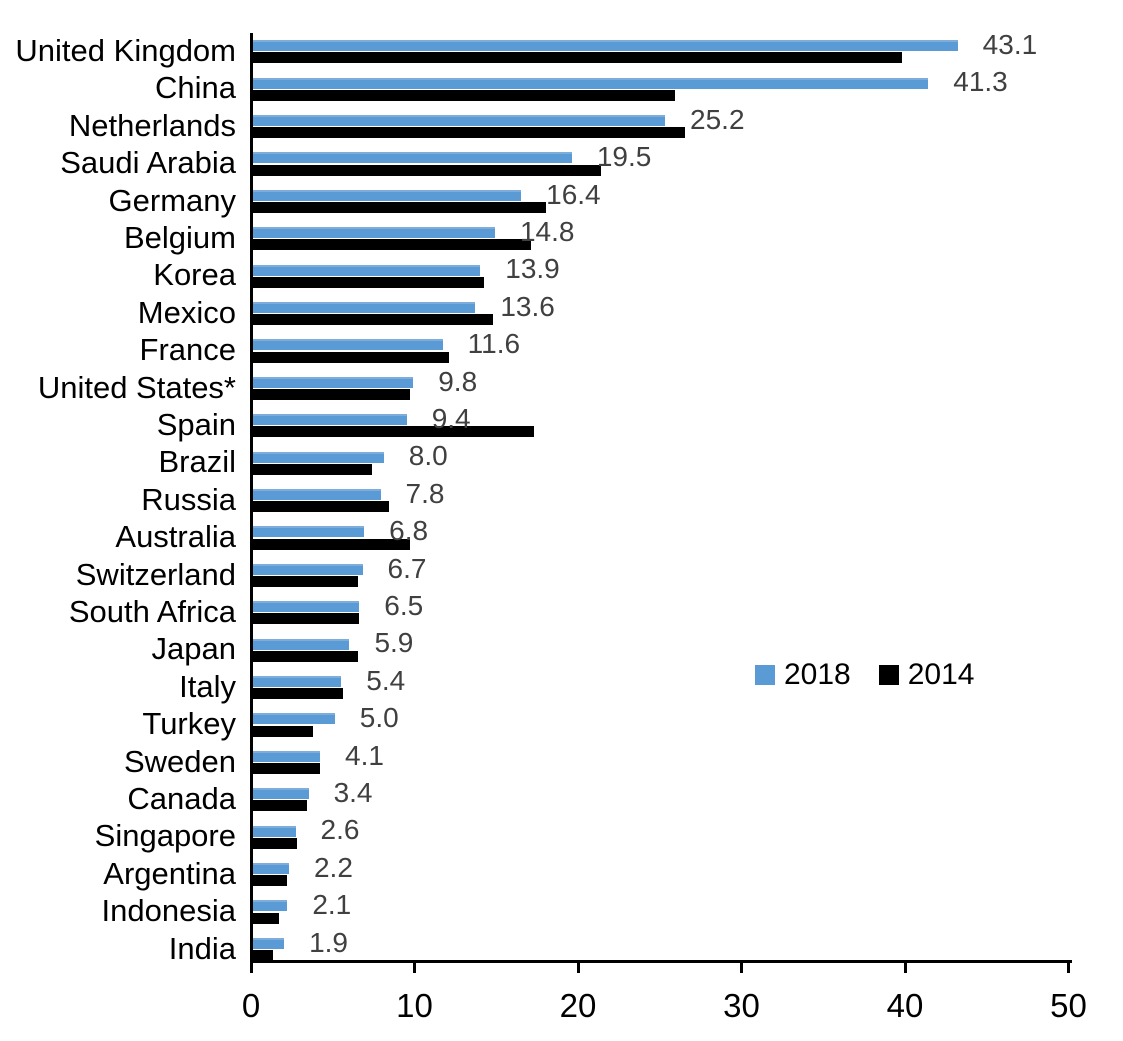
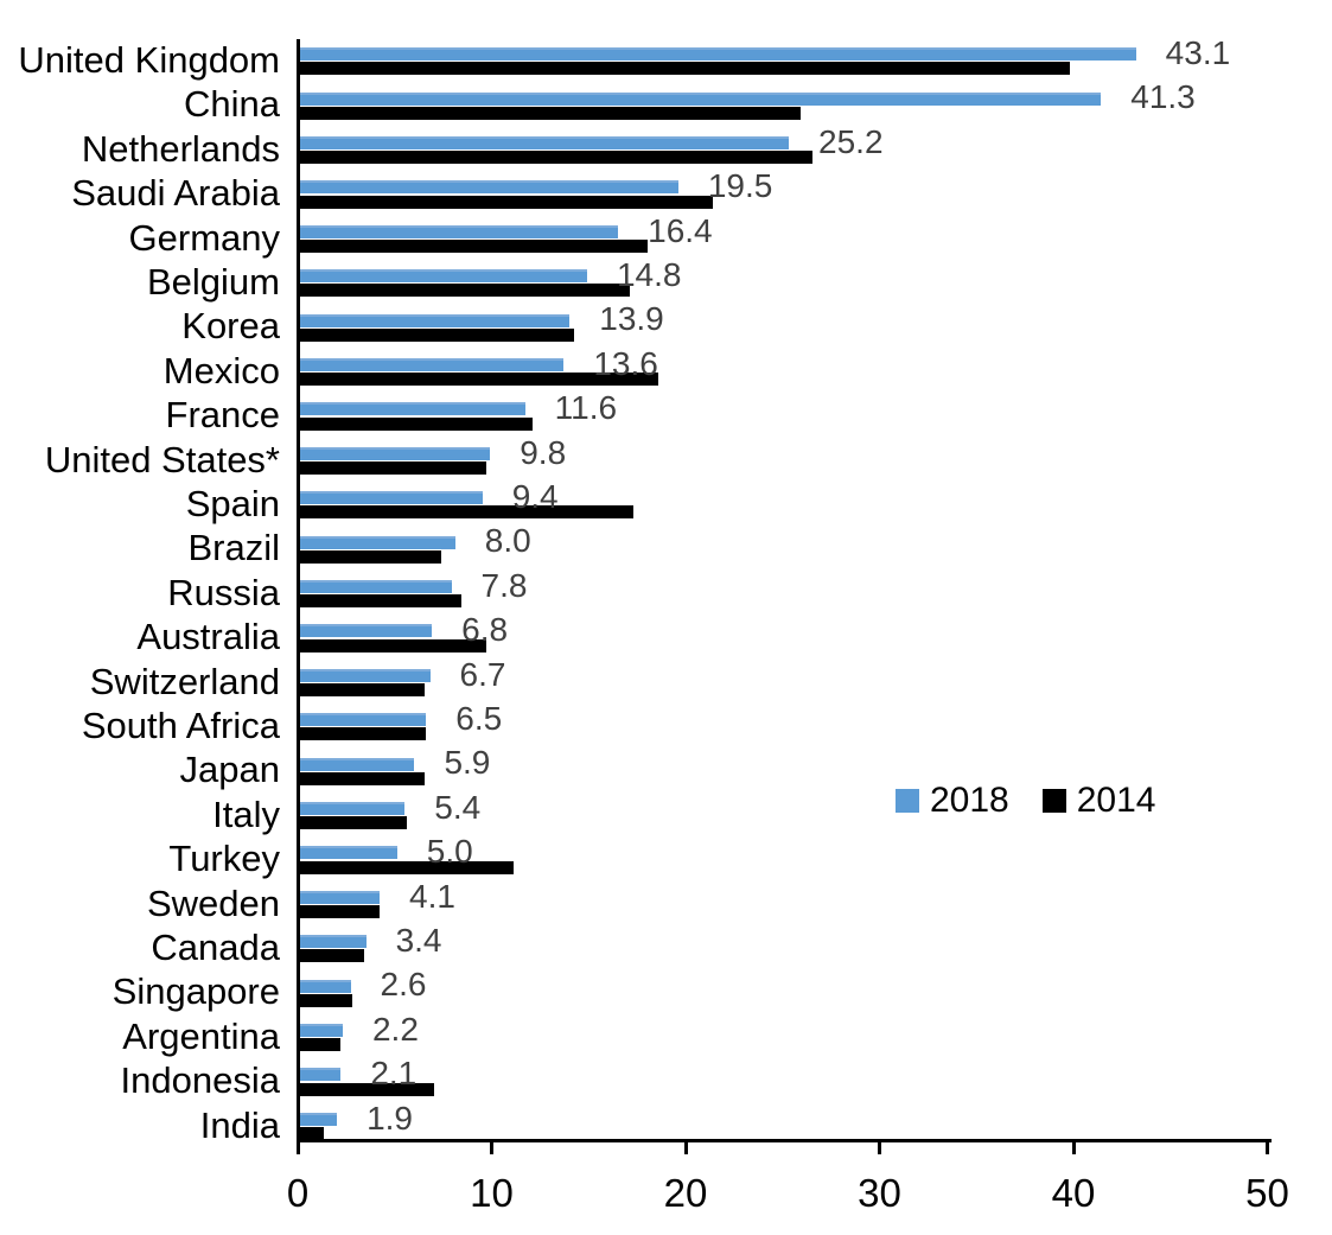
2014/Mexico: 14.7 -> 18.5
2014/Turkey: 3.7 -> 11.0
2014/Indonesia: 1.6 -> 6.9
